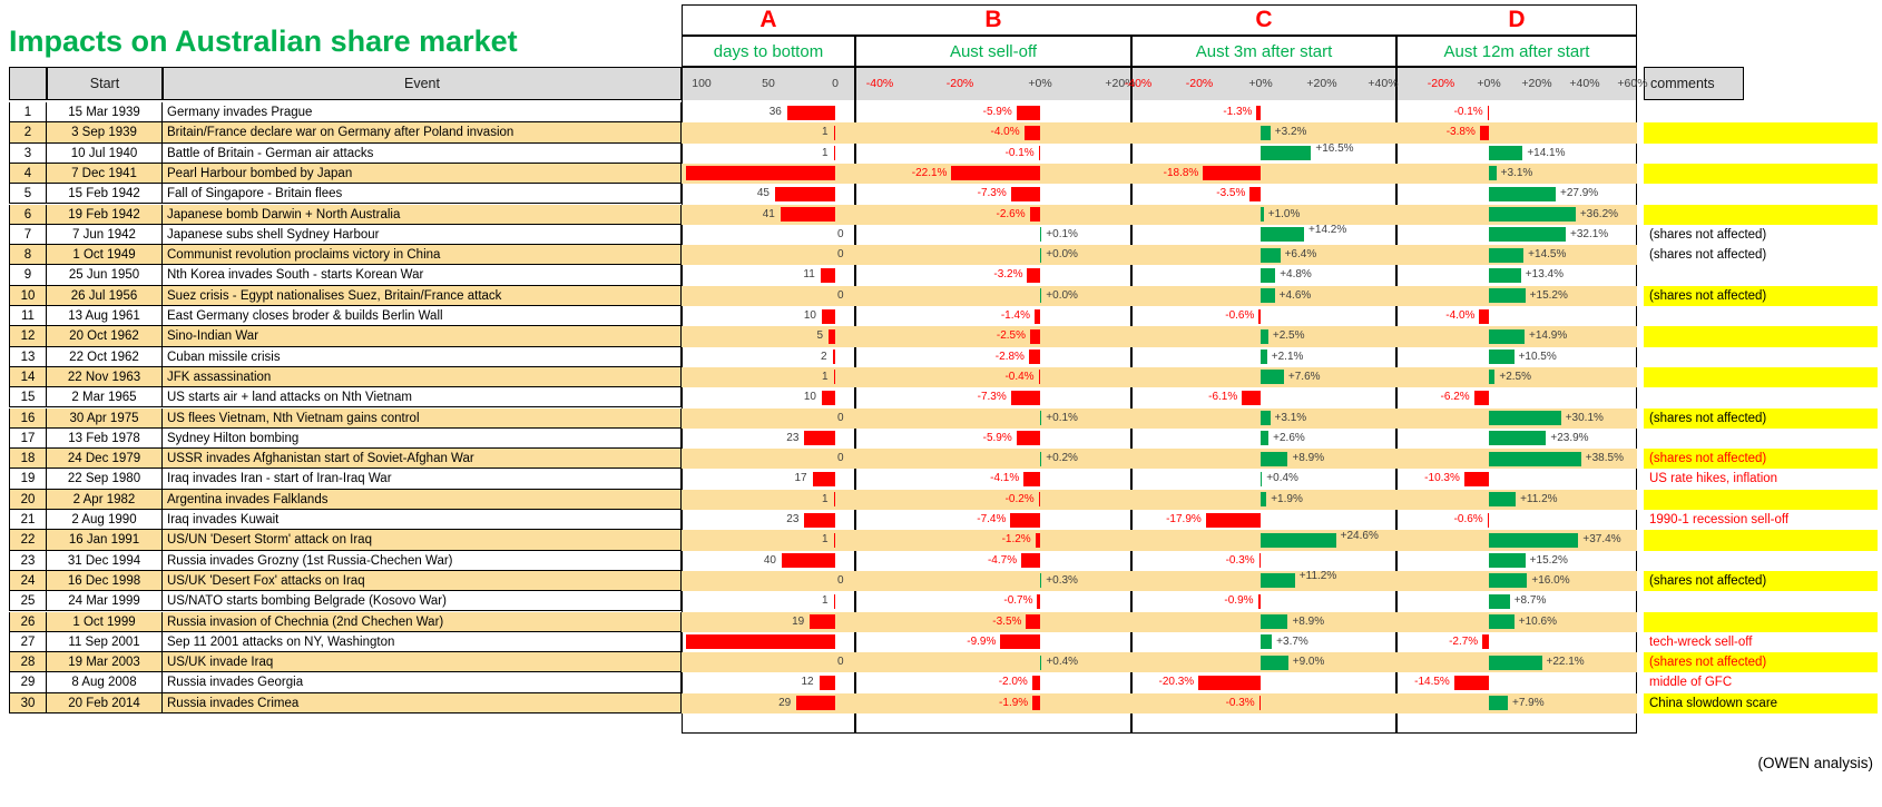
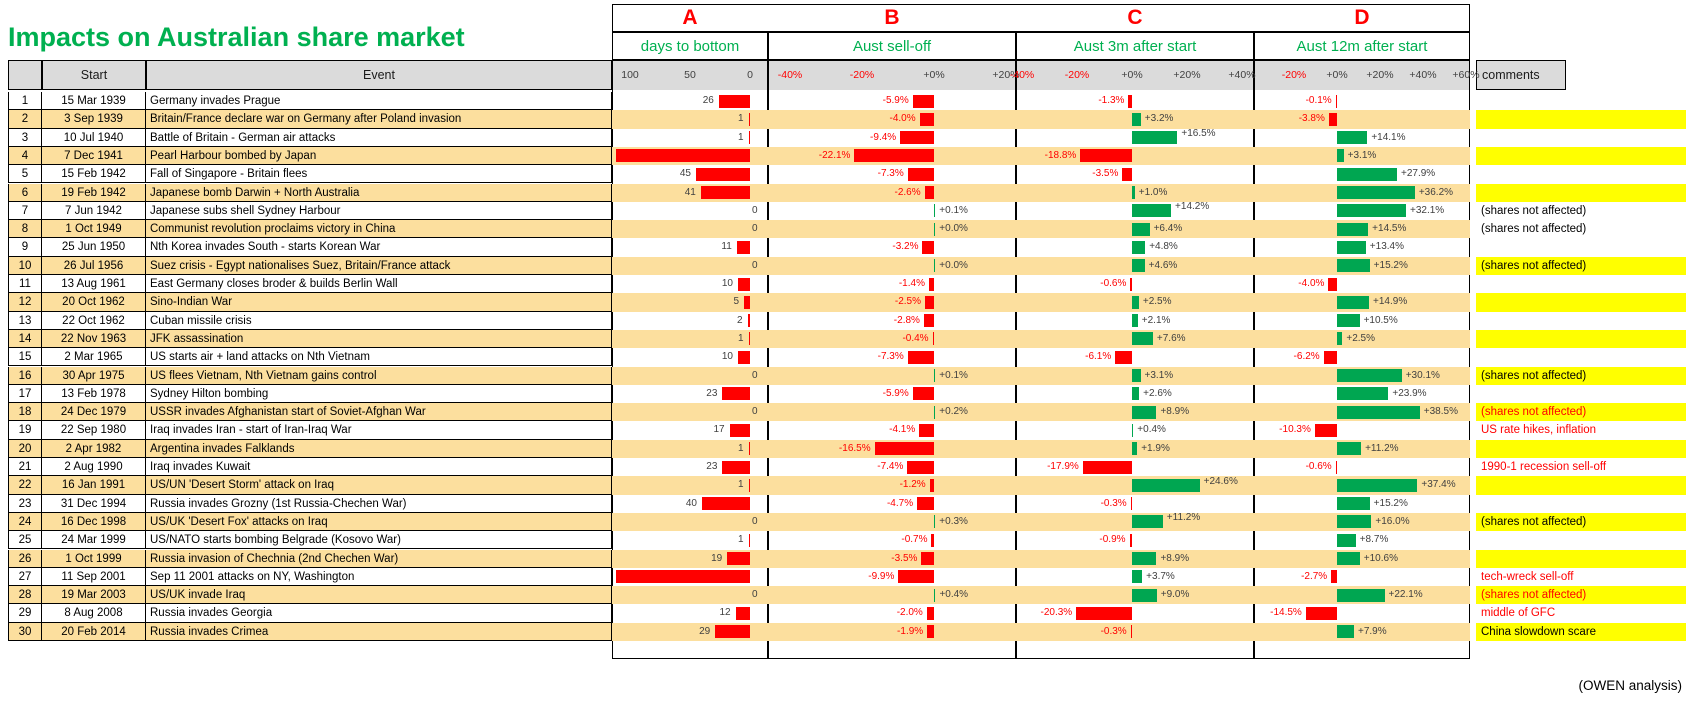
days to bottom/Germany invades Prague: 36 -> 26
Aust sell-off/Battle of Britain - German air attacks: -0.1% -> -9.4%
Aust sell-off/Argentina invades Falklands: -0.2% -> -16.5%
